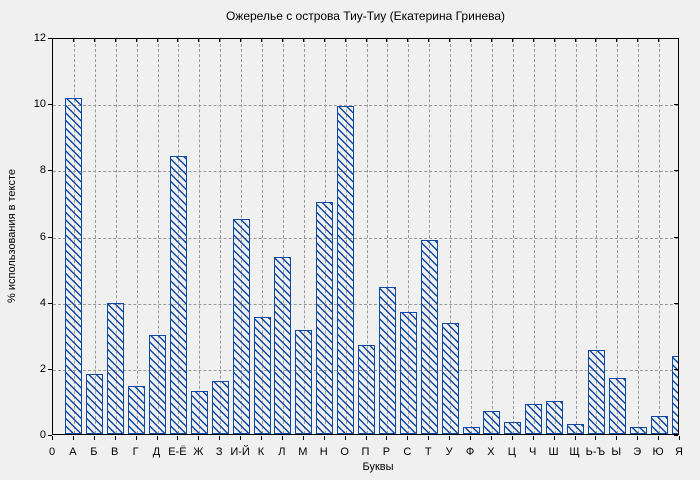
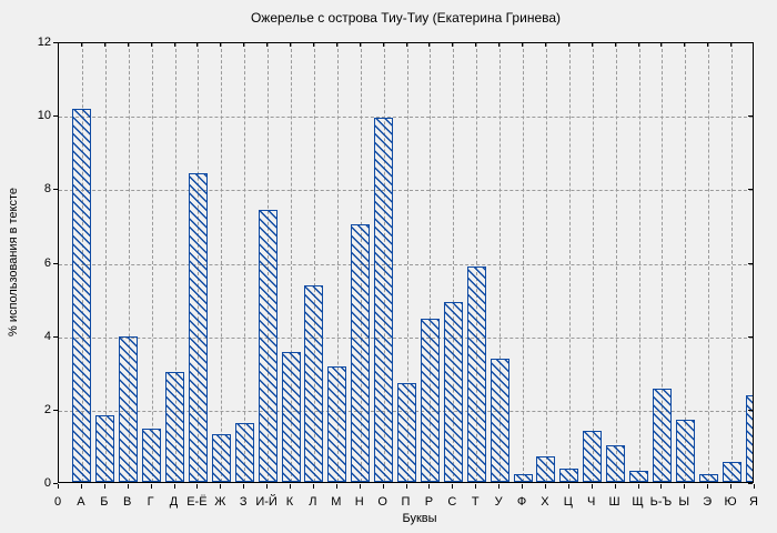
И-Й: 6.5 -> 7.4
С: 3.7 -> 4.9
Ч: 0.9 -> 1.4
